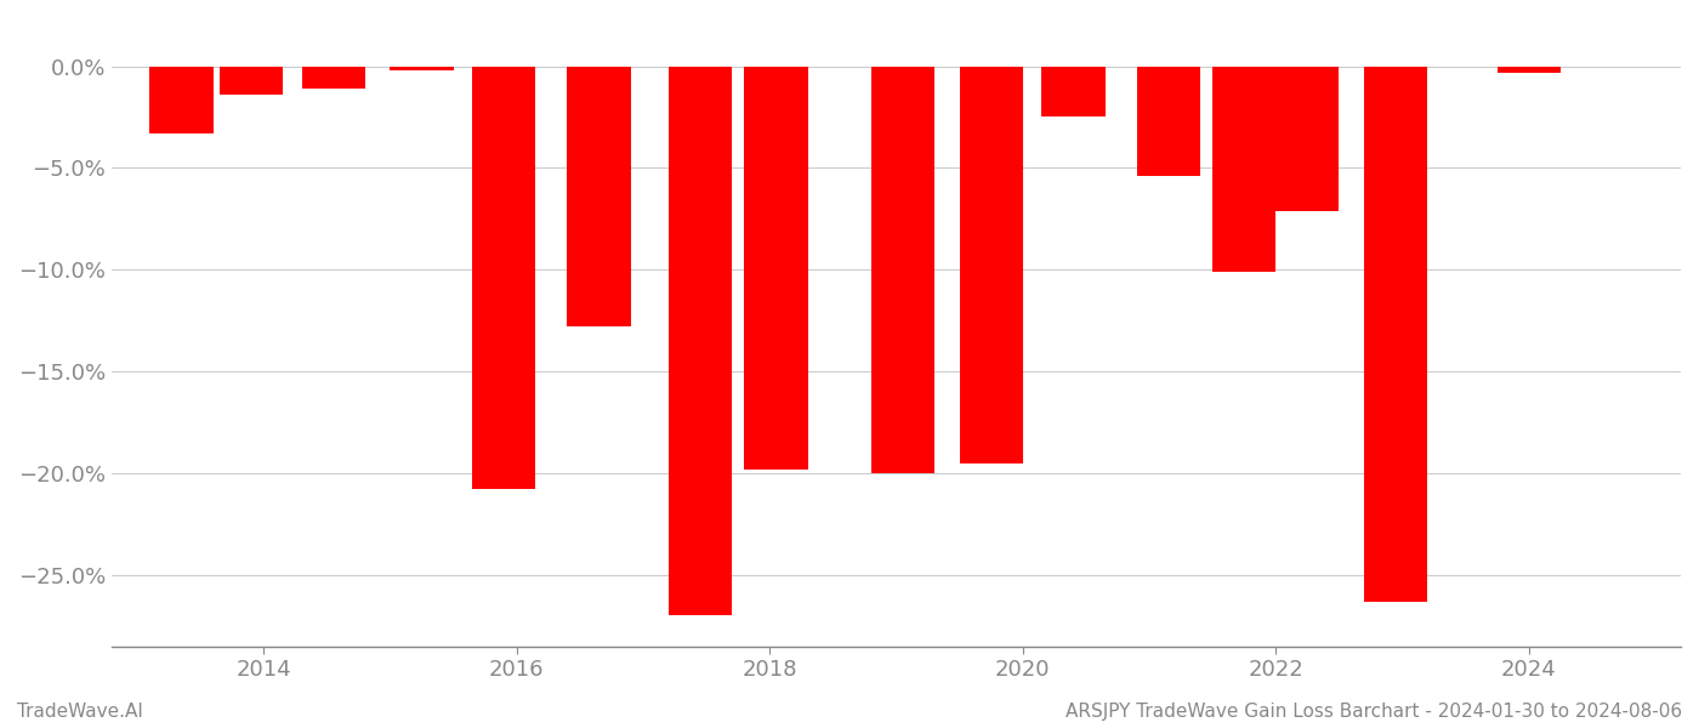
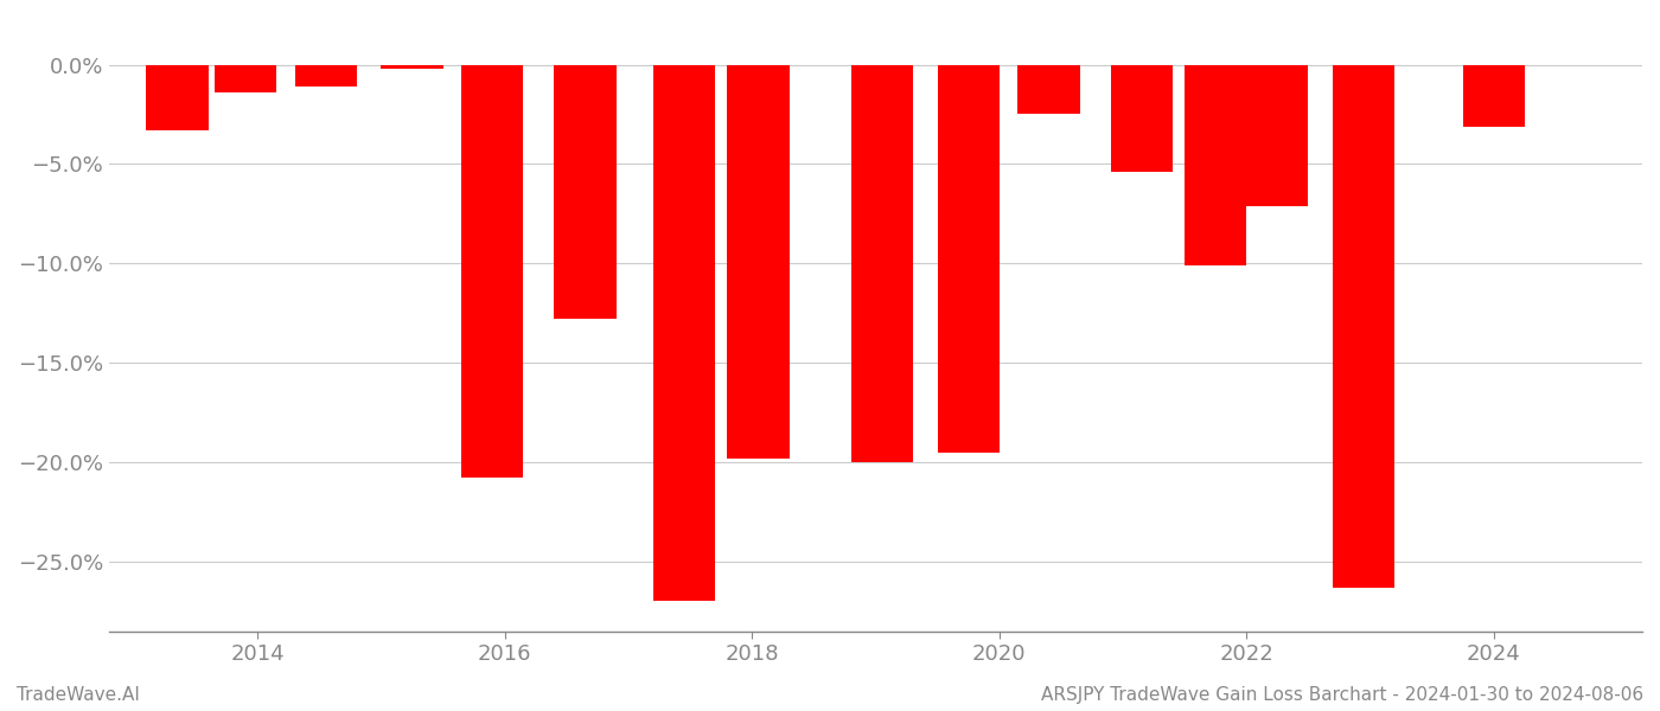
2024: -0.3% -> -3.1%
